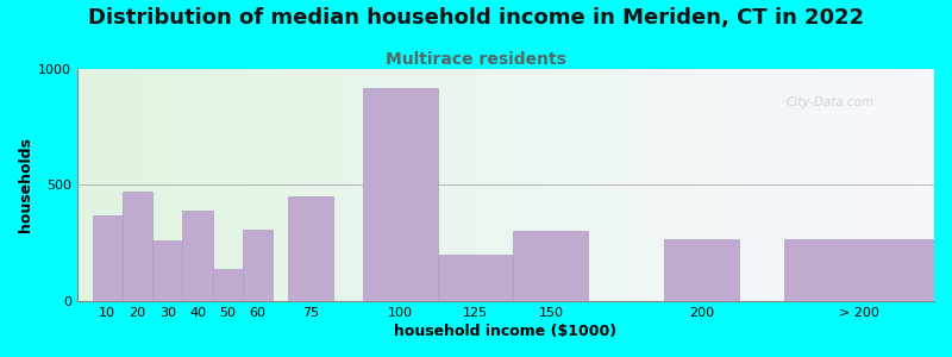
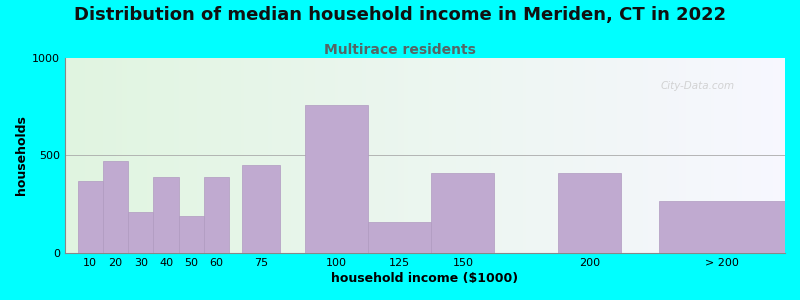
30: 260 -> 210
50: 140 -> 190
60: 310 -> 390
100: 920 -> 760
125: 200 -> 160
150: 300 -> 410
200: 260 -> 410
